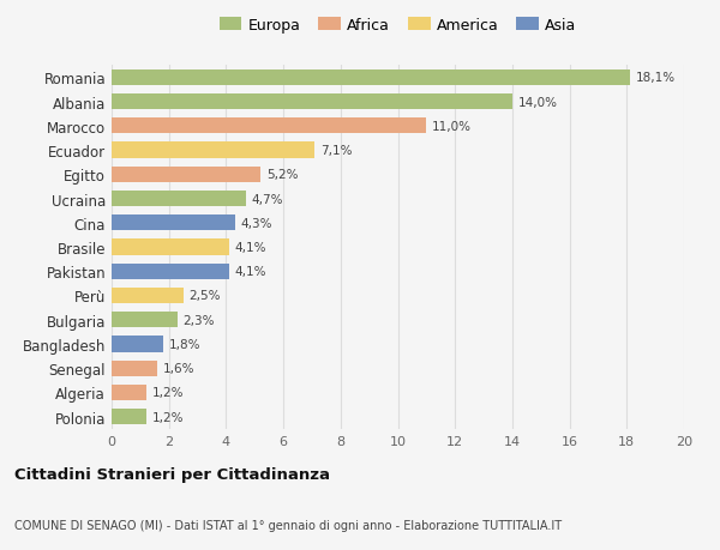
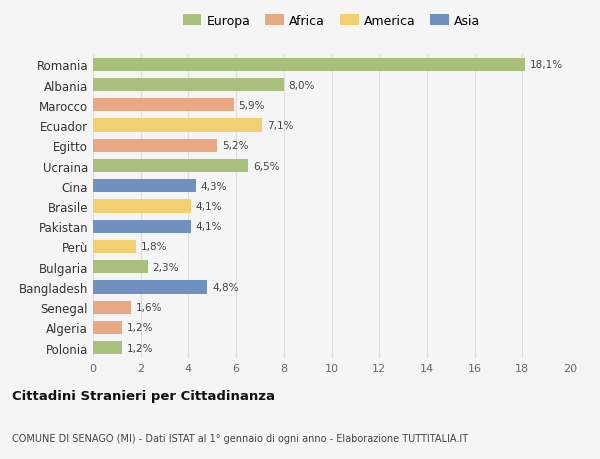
Albania: 14,0% -> 8,0%
Marocco: 11,0% -> 5,9%
Ucraina: 4,7% -> 6,5%
Perù: 2,5% -> 1,8%
Bangladesh: 1,8% -> 4,8%
